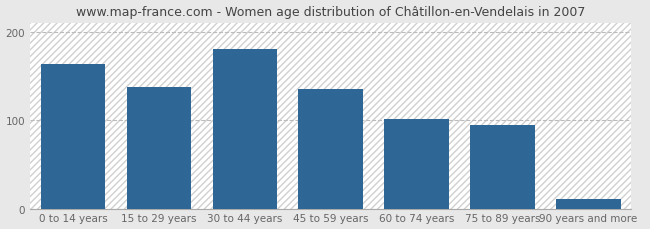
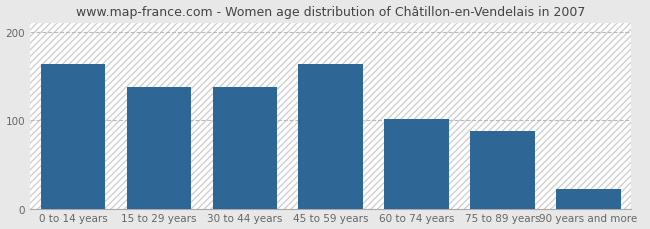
30 to 44 years: 181 -> 138
45 to 59 years: 135 -> 164
75 to 89 years: 95 -> 88
90 years and more: 11 -> 22
